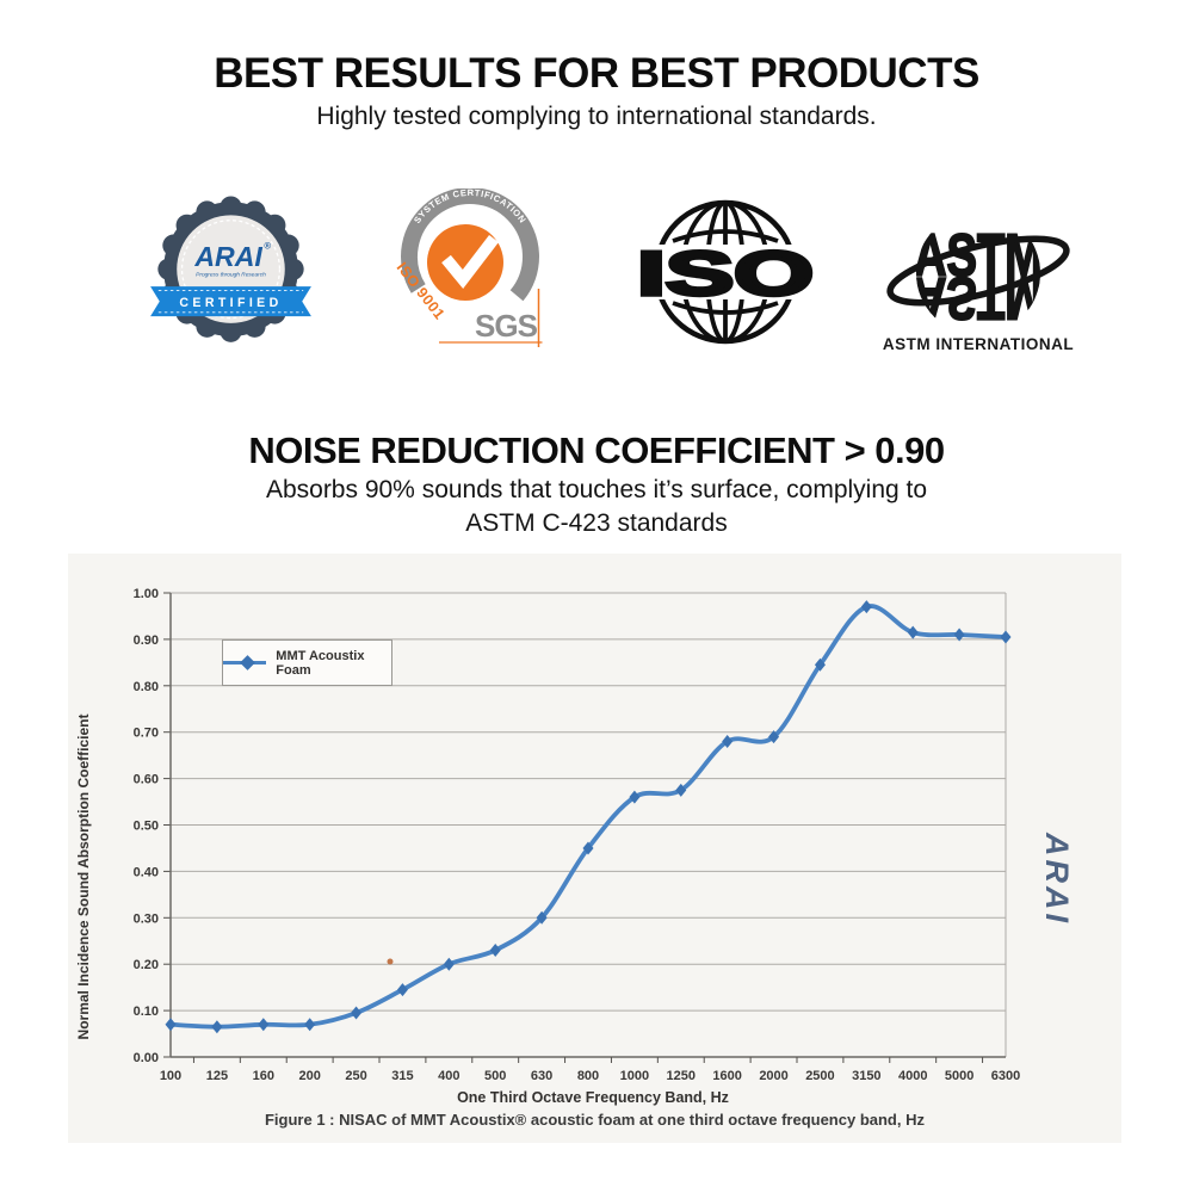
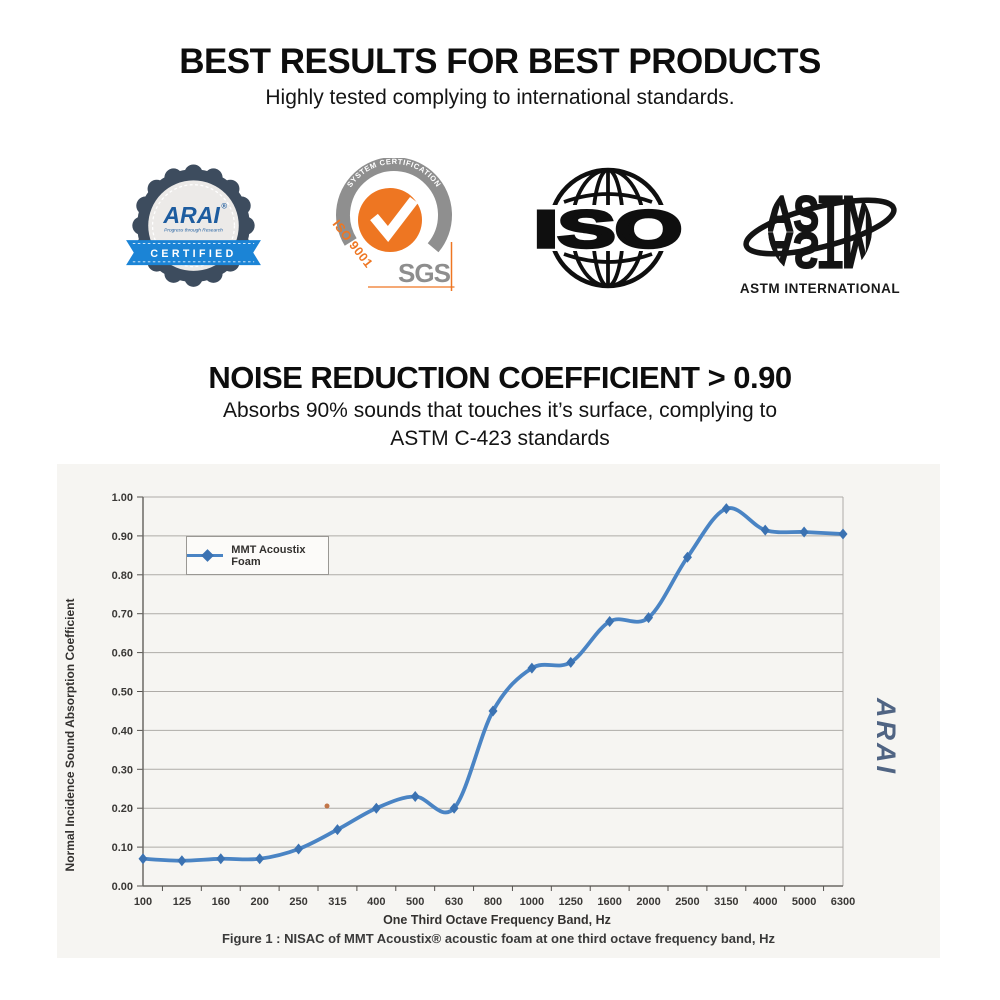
630: 0.30 -> 0.20
